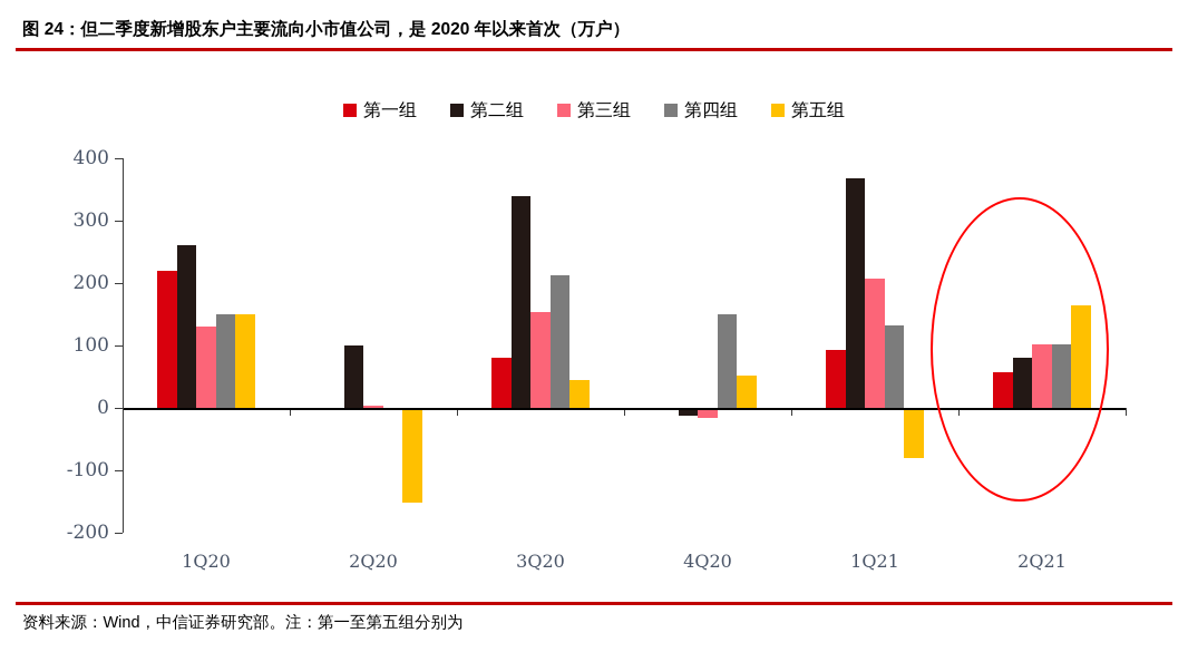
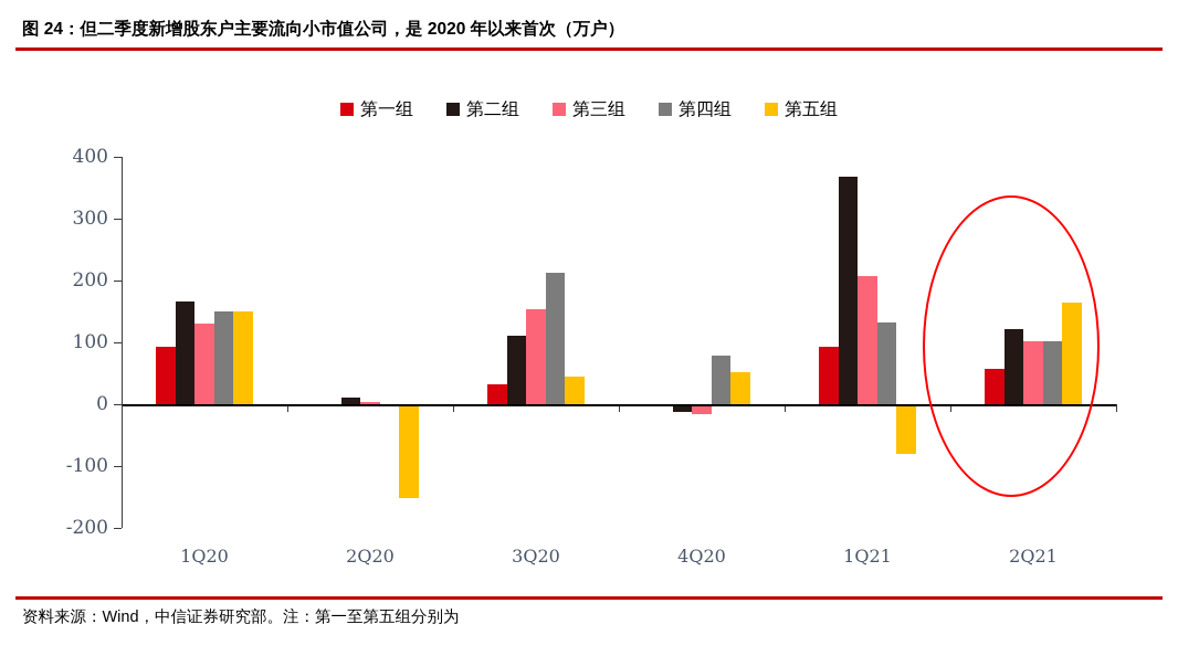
第一组/1Q20: 220 -> 90
第二组/1Q20: 260 -> 170
第二组/2Q20: 100 -> 10
第一组/3Q20: 80 -> 30
第二组/3Q20: 340 -> 110
第四组/4Q20: 150 -> 80
第二组/2Q21: 80 -> 120
